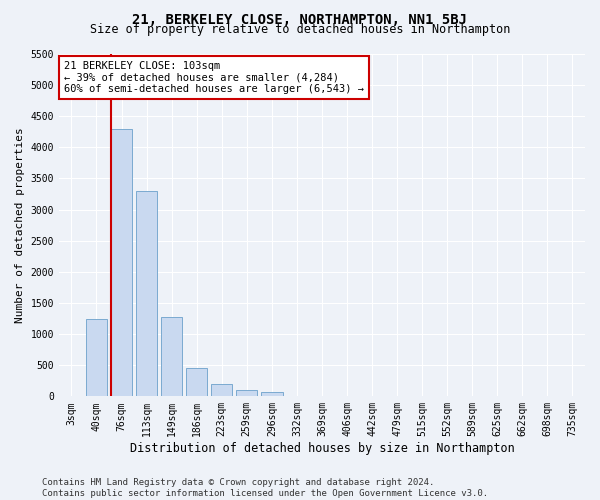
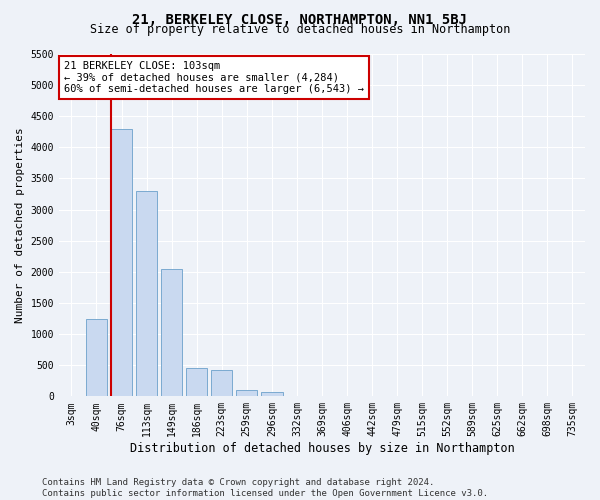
149sqm: 1270 -> 2040
223sqm: 200 -> 420
